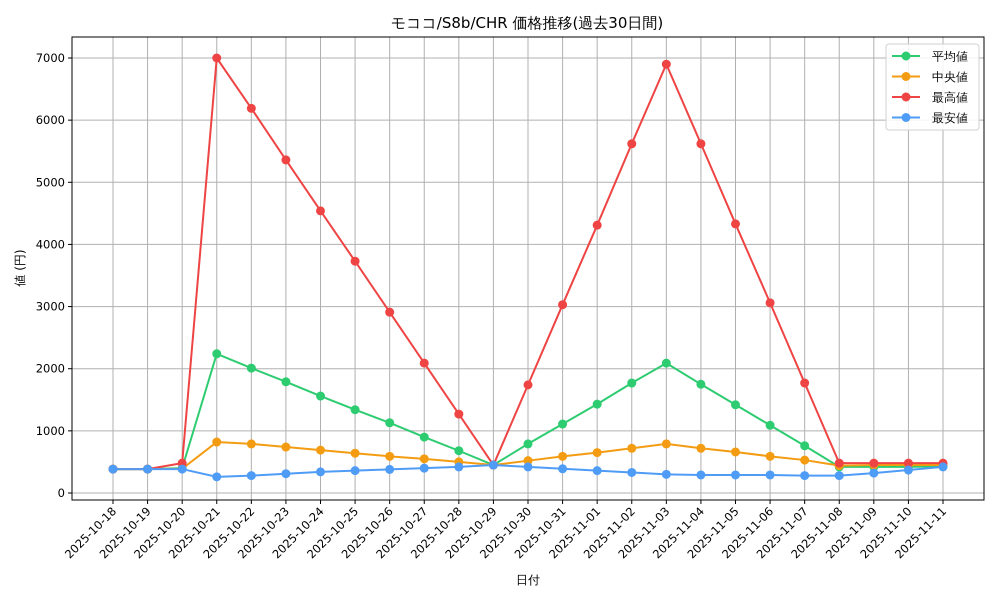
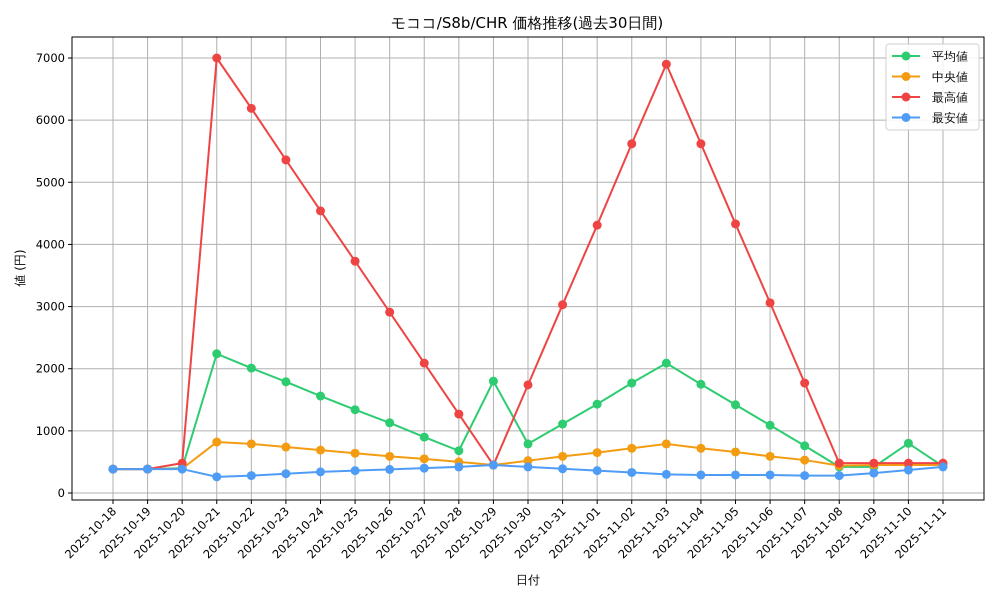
平均値/2025-10-29: 400 -> 1800
平均値/2025-11-10: 400 -> 800
